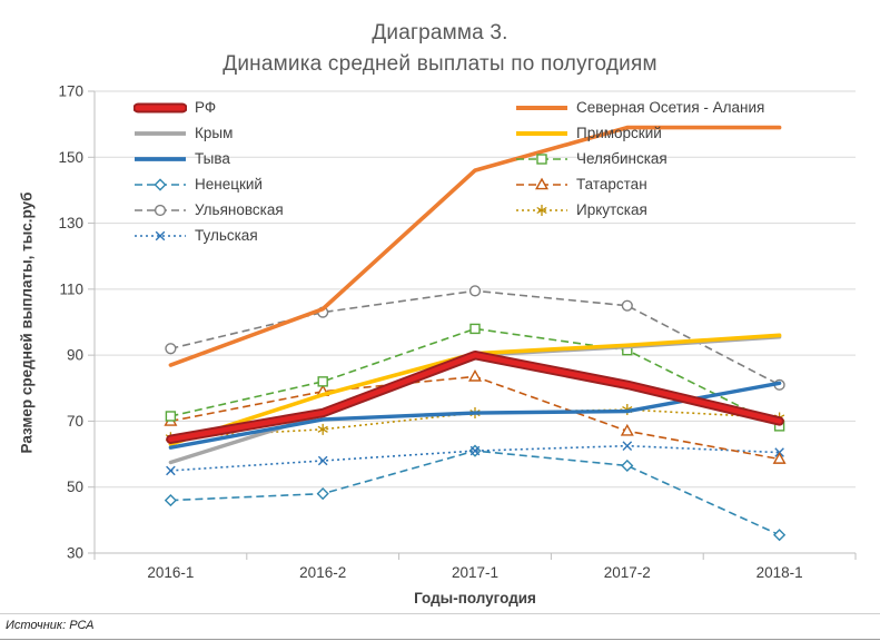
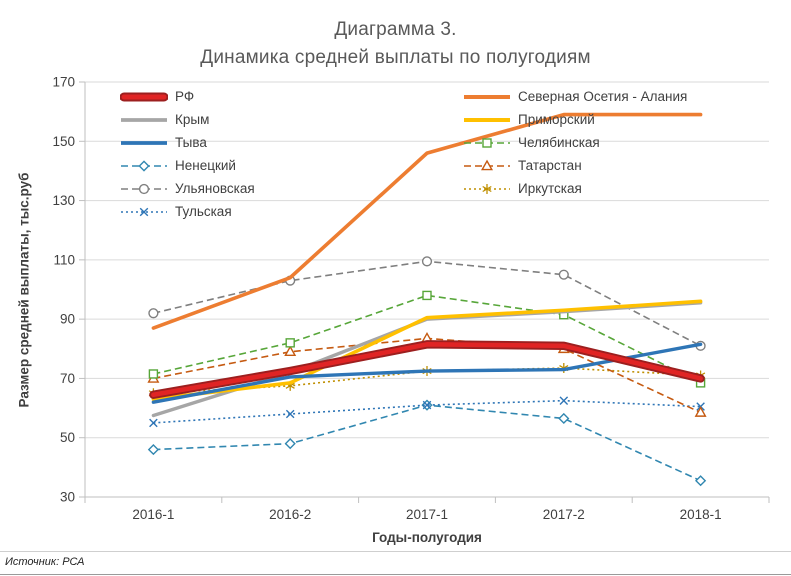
Приморский/2016-2: 78 -> 68
РФ/2017-1: 90 -> 82
Татарстан/2017-2: 67 -> 80
